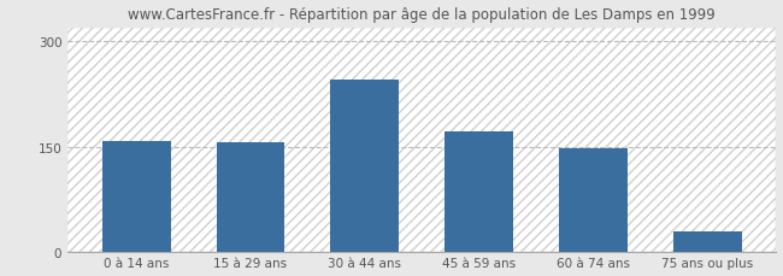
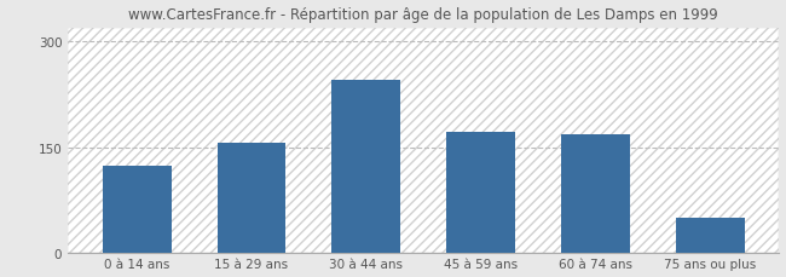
0 à 14 ans: 158 -> 124
60 à 74 ans: 147 -> 168
75 ans ou plus: 28 -> 50
